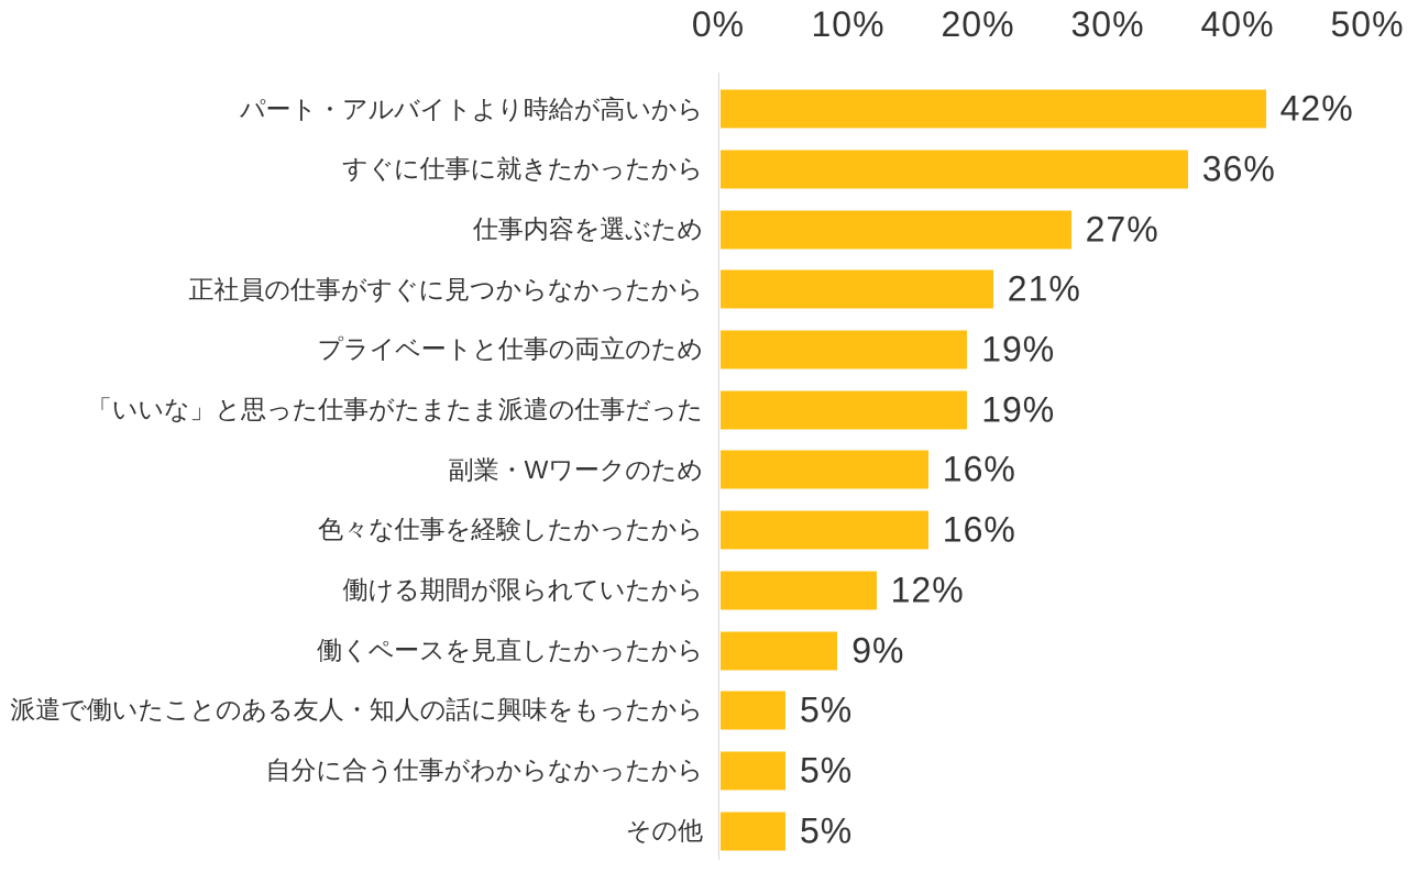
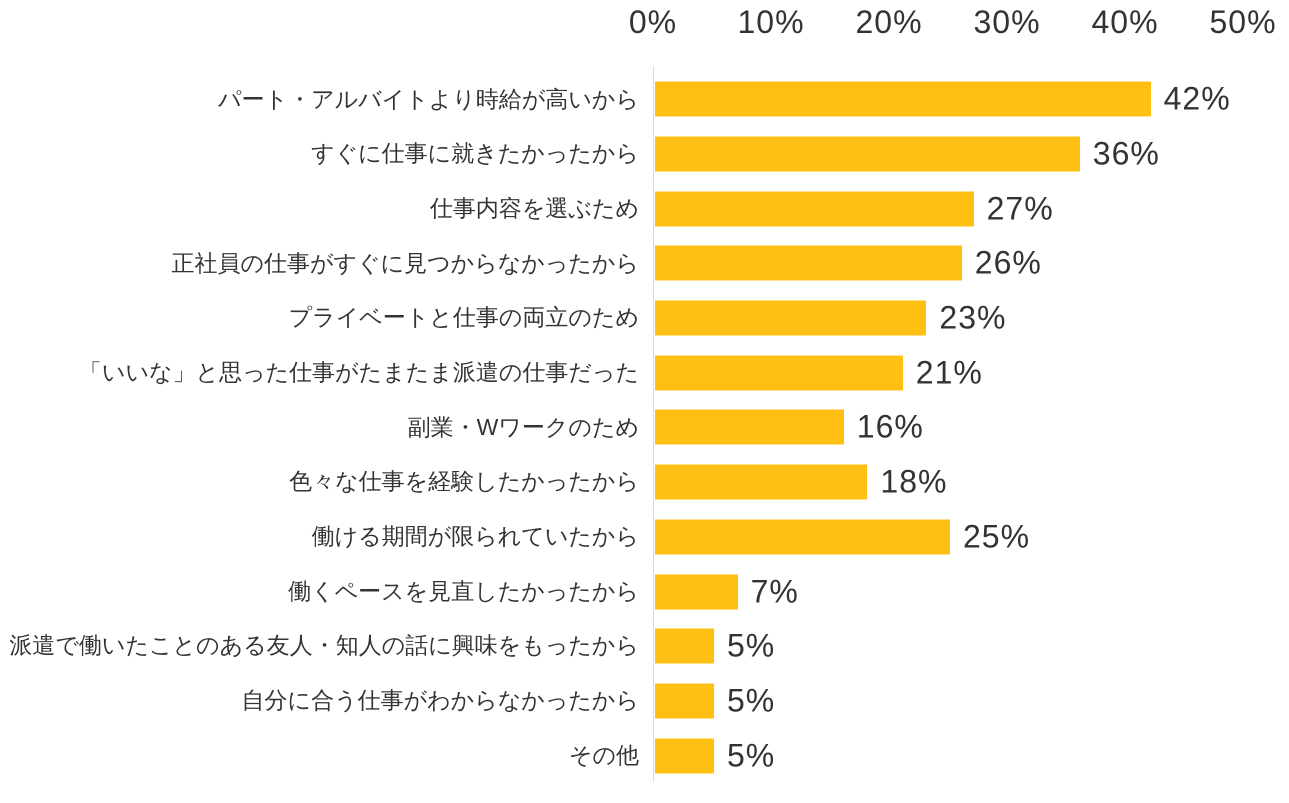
正社員の仕事がすぐに見つからなかったから: 21% -> 26%
プライベートと仕事の両立のため: 19% -> 23%
「いいな」と思った仕事がたまたま派遣の仕事だった: 19% -> 21%
色々な仕事を経験したかったから: 16% -> 18%
働ける期間が限られていたから: 12% -> 25%
働くペースを見直したかったから: 9% -> 7%
